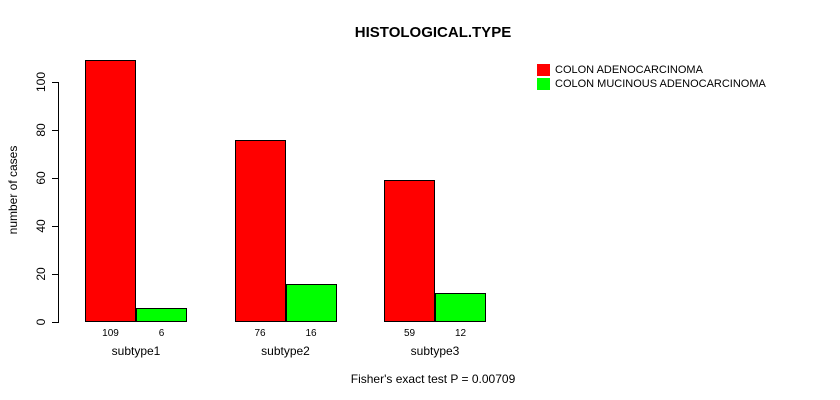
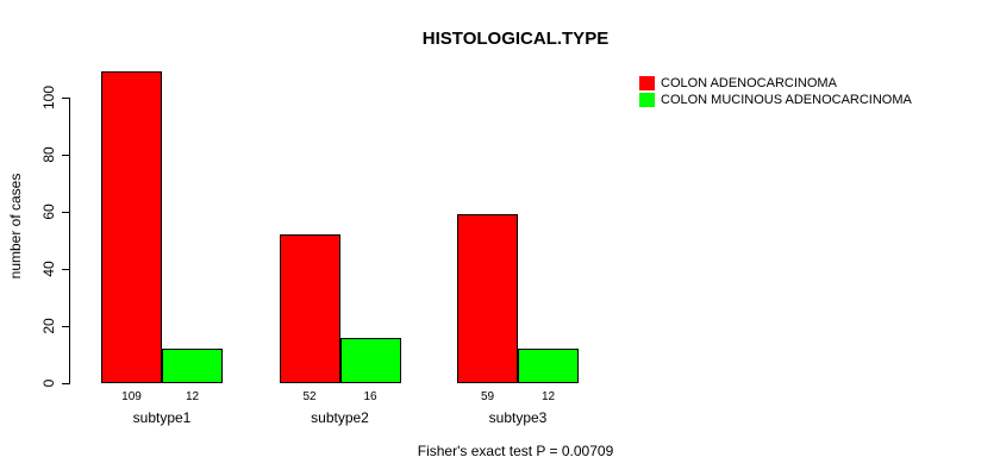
COLON MUCINOUS ADENOCARCINOMA/subtype1: 6 -> 12
COLON ADENOCARCINOMA/subtype2: 76 -> 52
